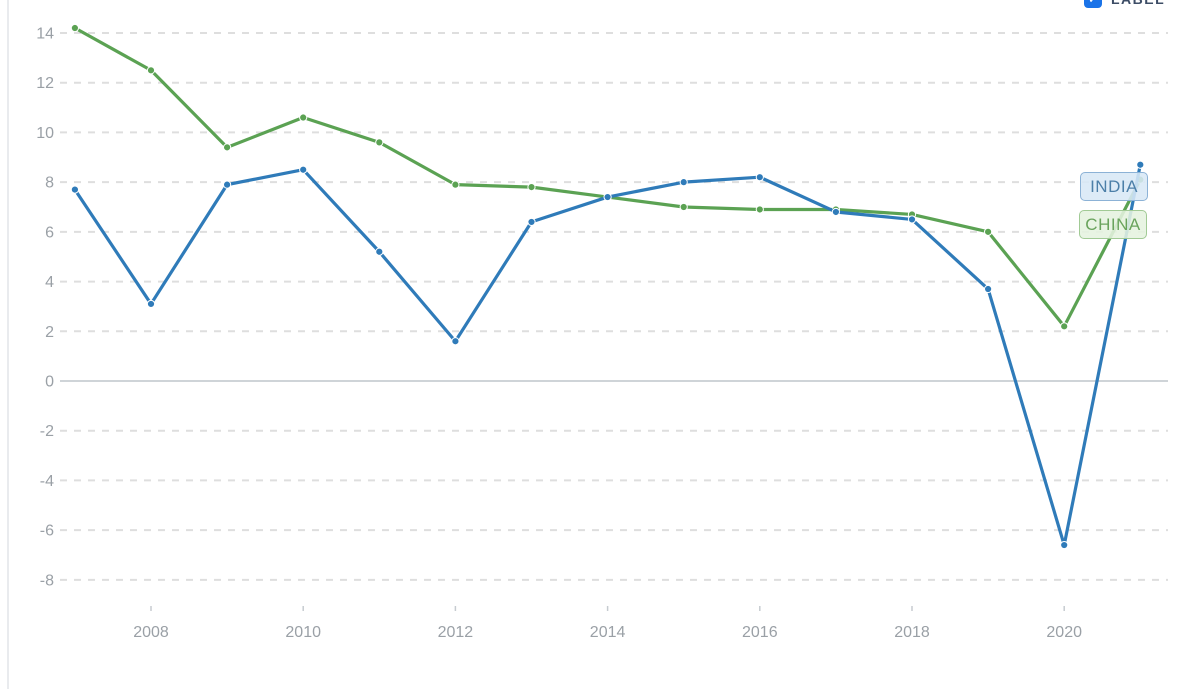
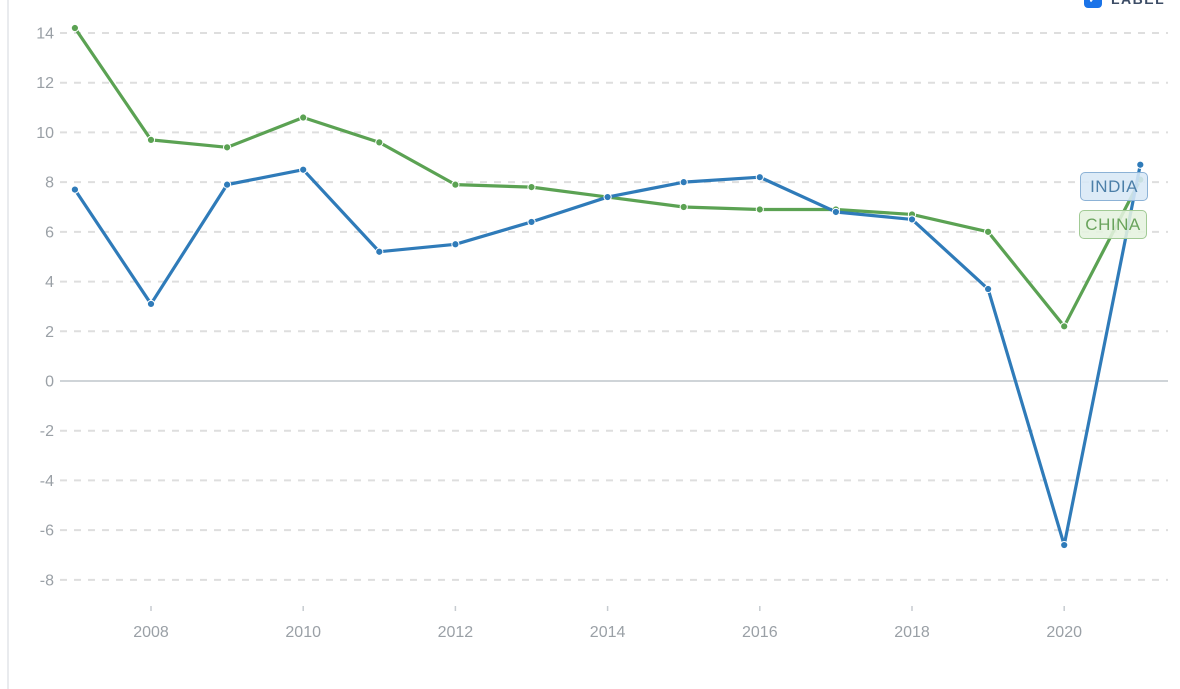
CHINA/2008: 12.5 -> 9.7
INDIA/2012: 1.6 -> 5.5
